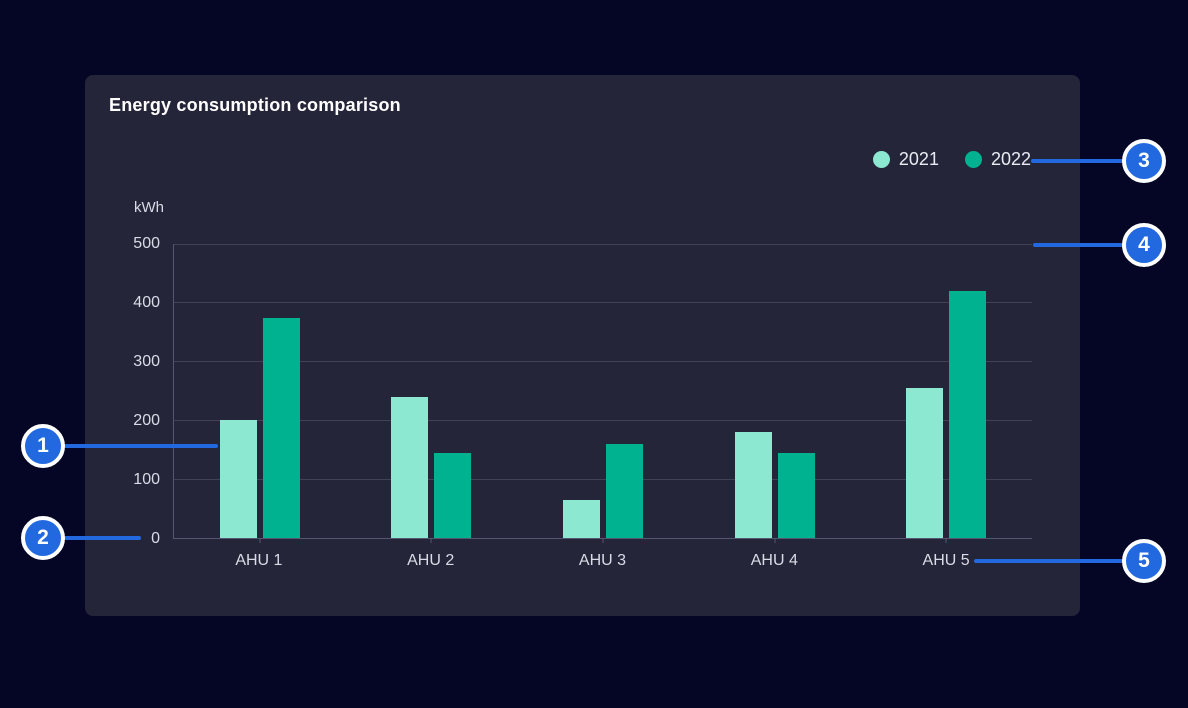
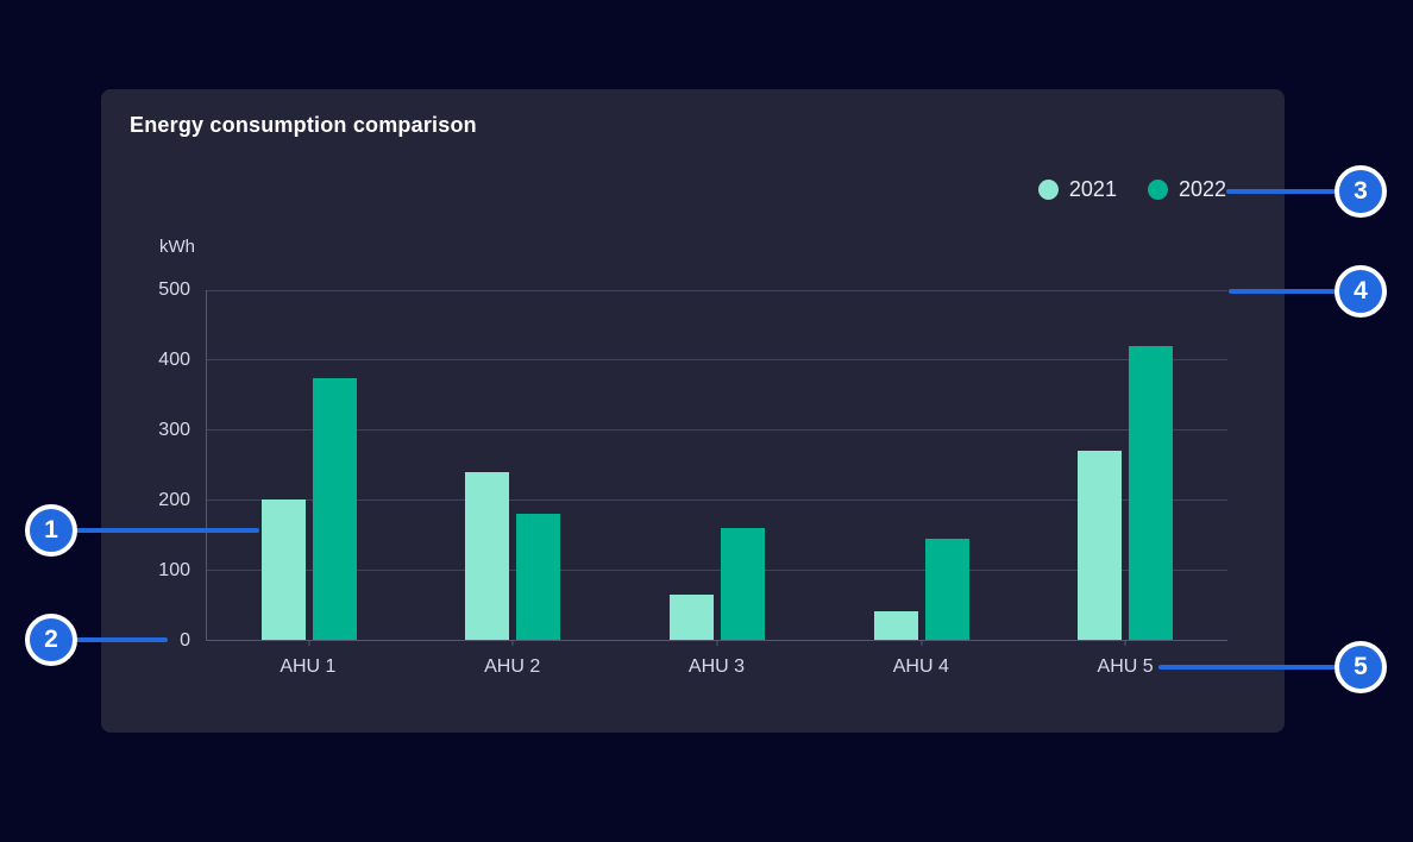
2022/AHU 2: 140 -> 180
2021/AHU 4: 180 -> 40
2021/AHU 5: 260 -> 270
